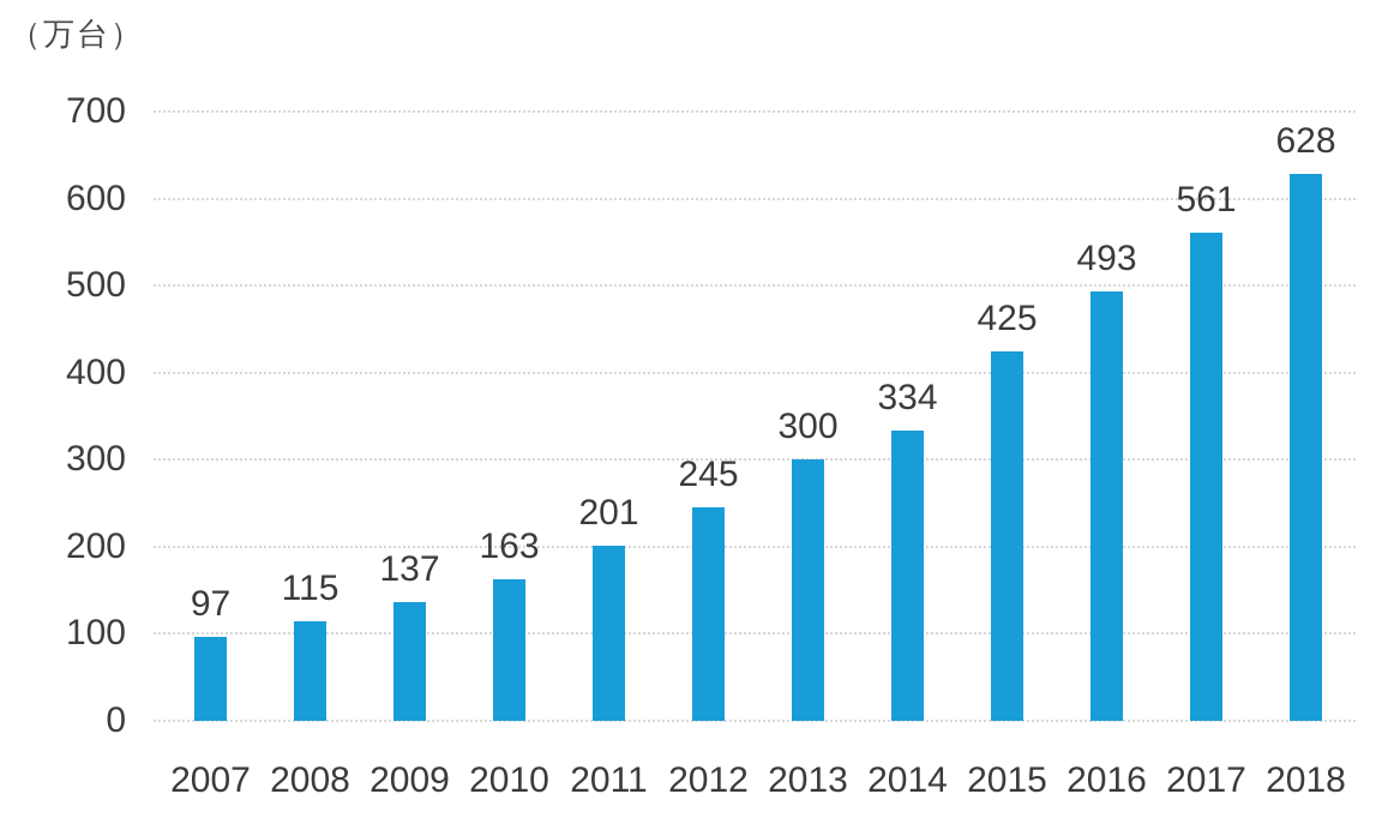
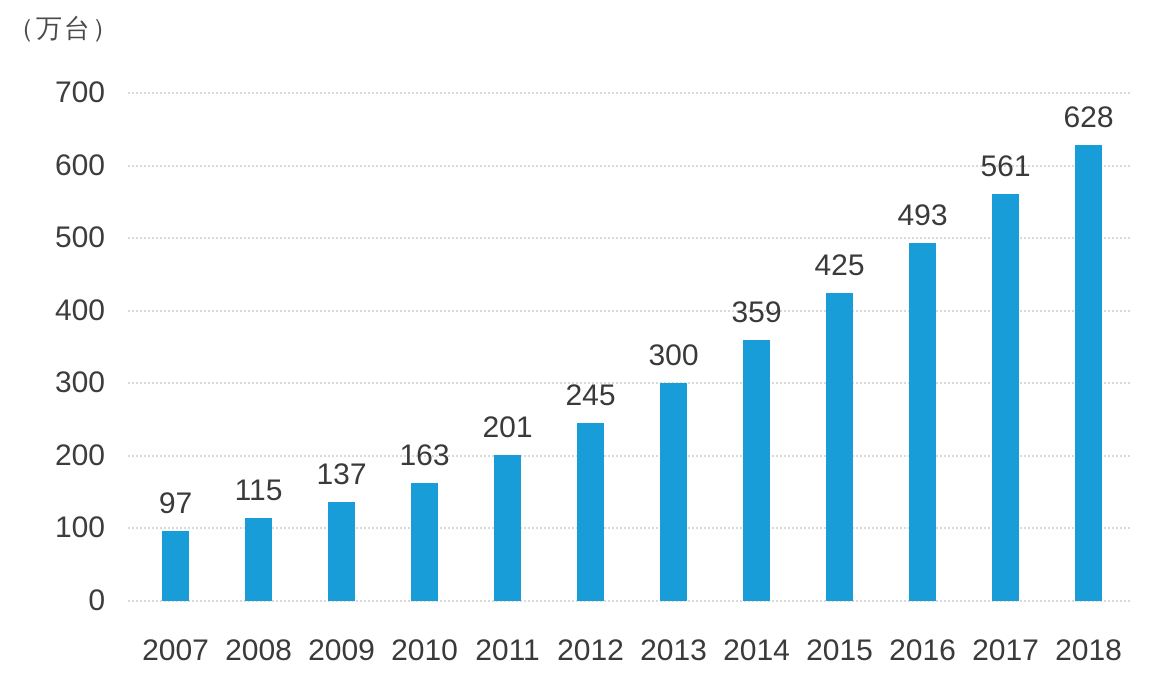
2014: 334 -> 359
